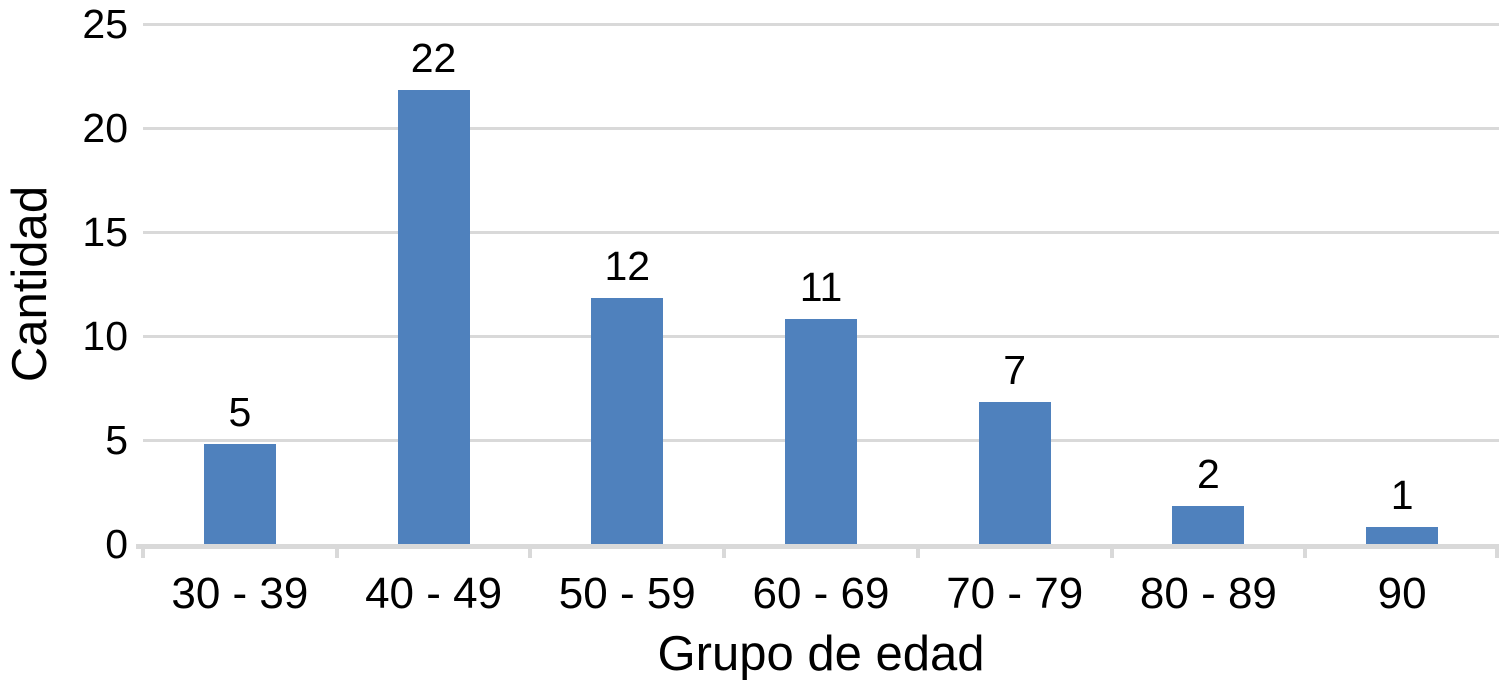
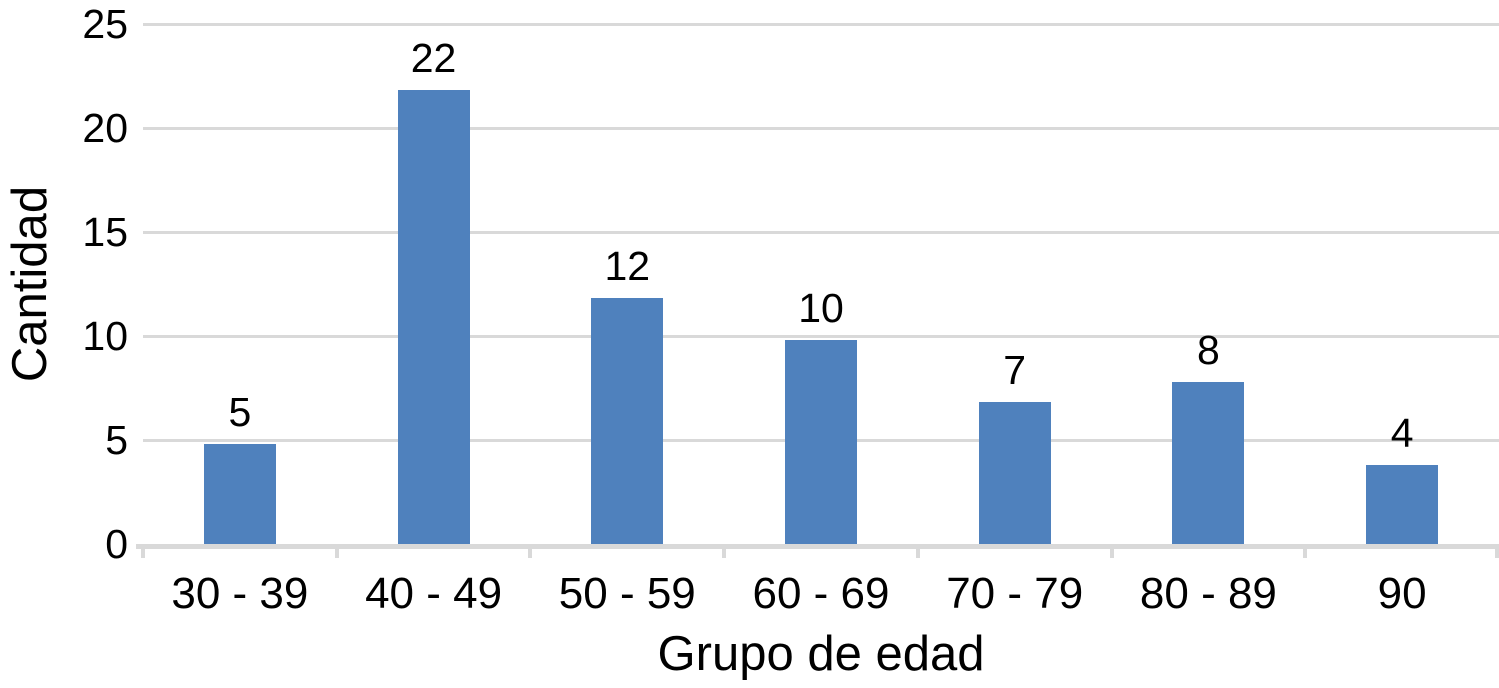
60 - 69: 11 -> 10
80 - 89: 2 -> 8
90: 1 -> 4
